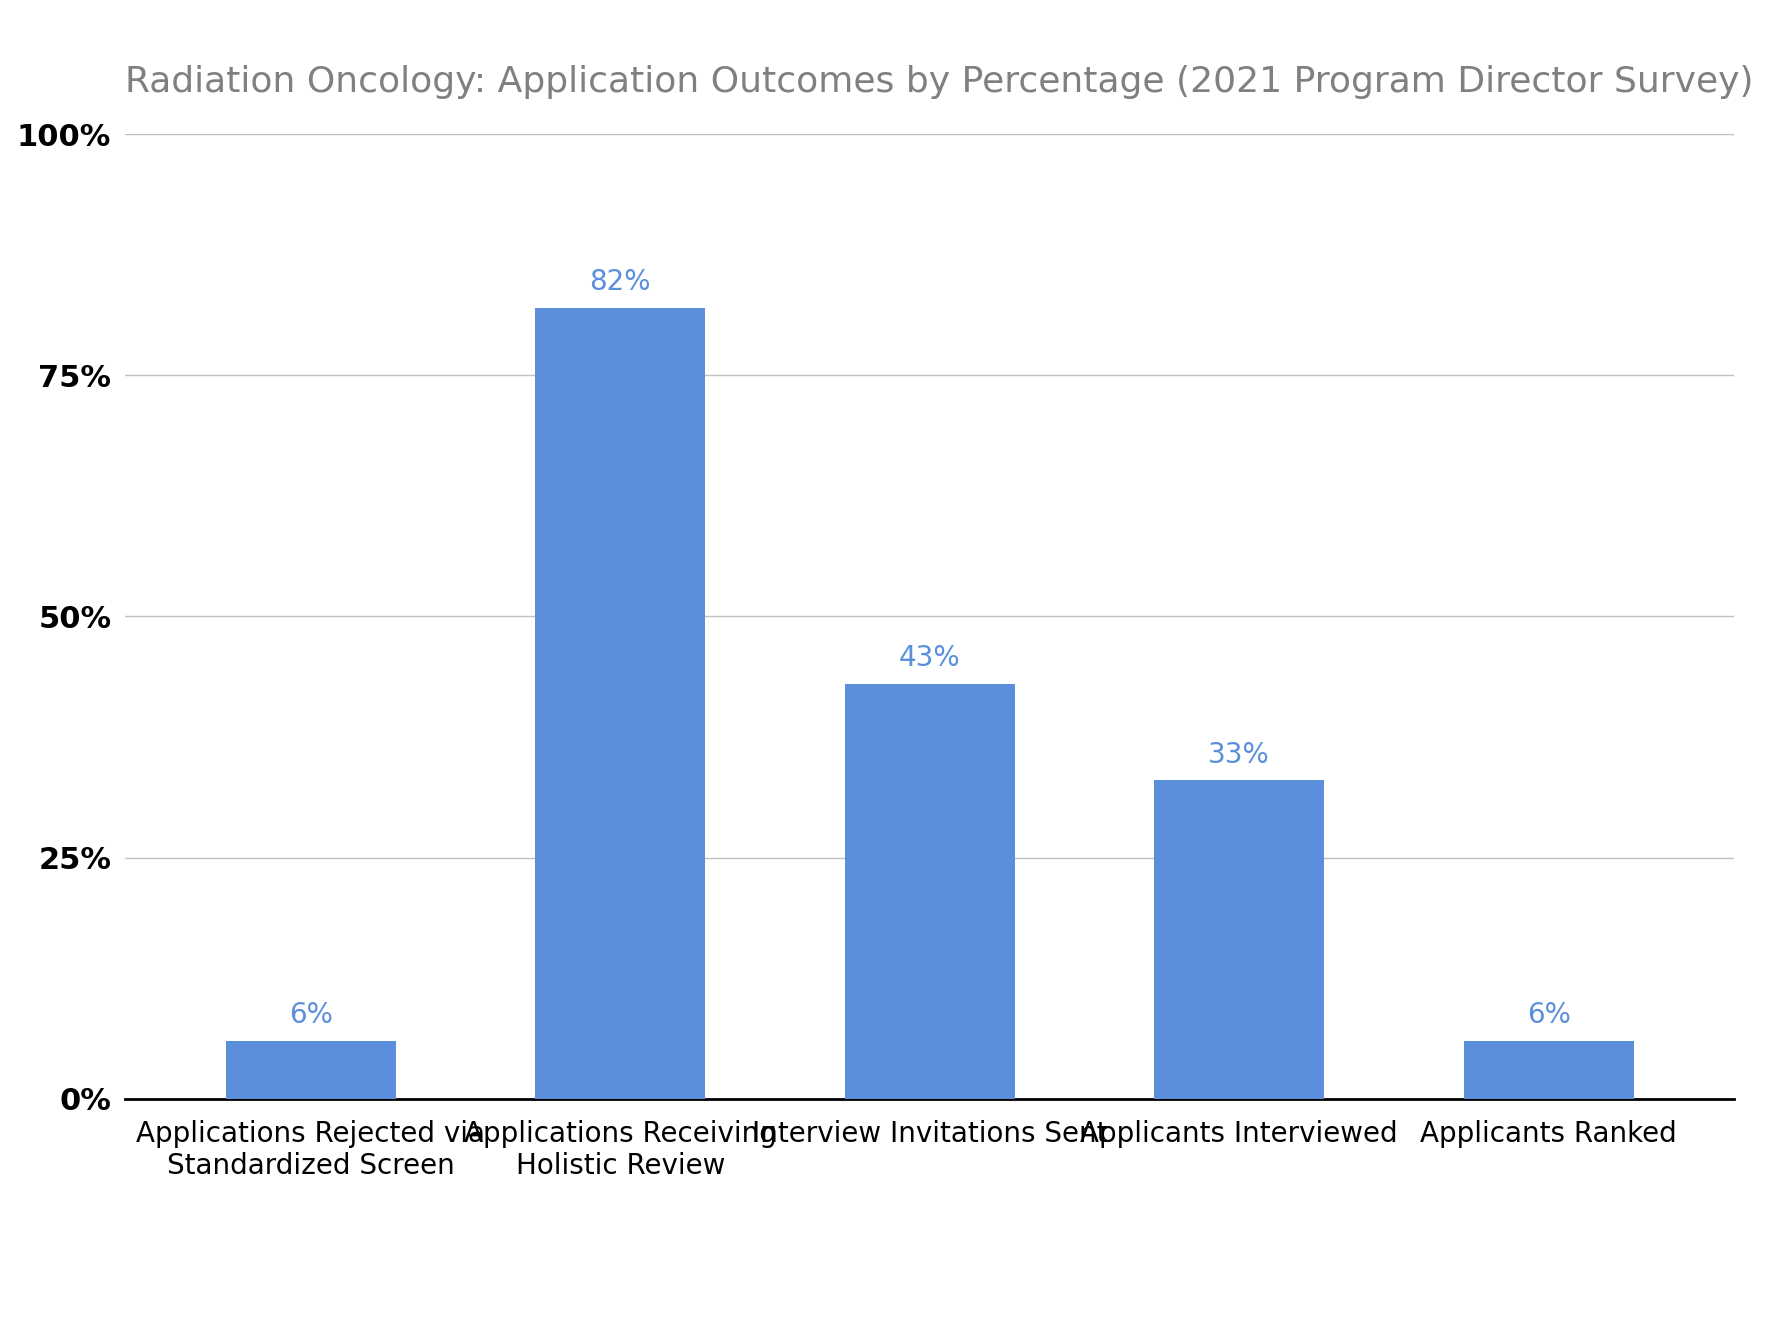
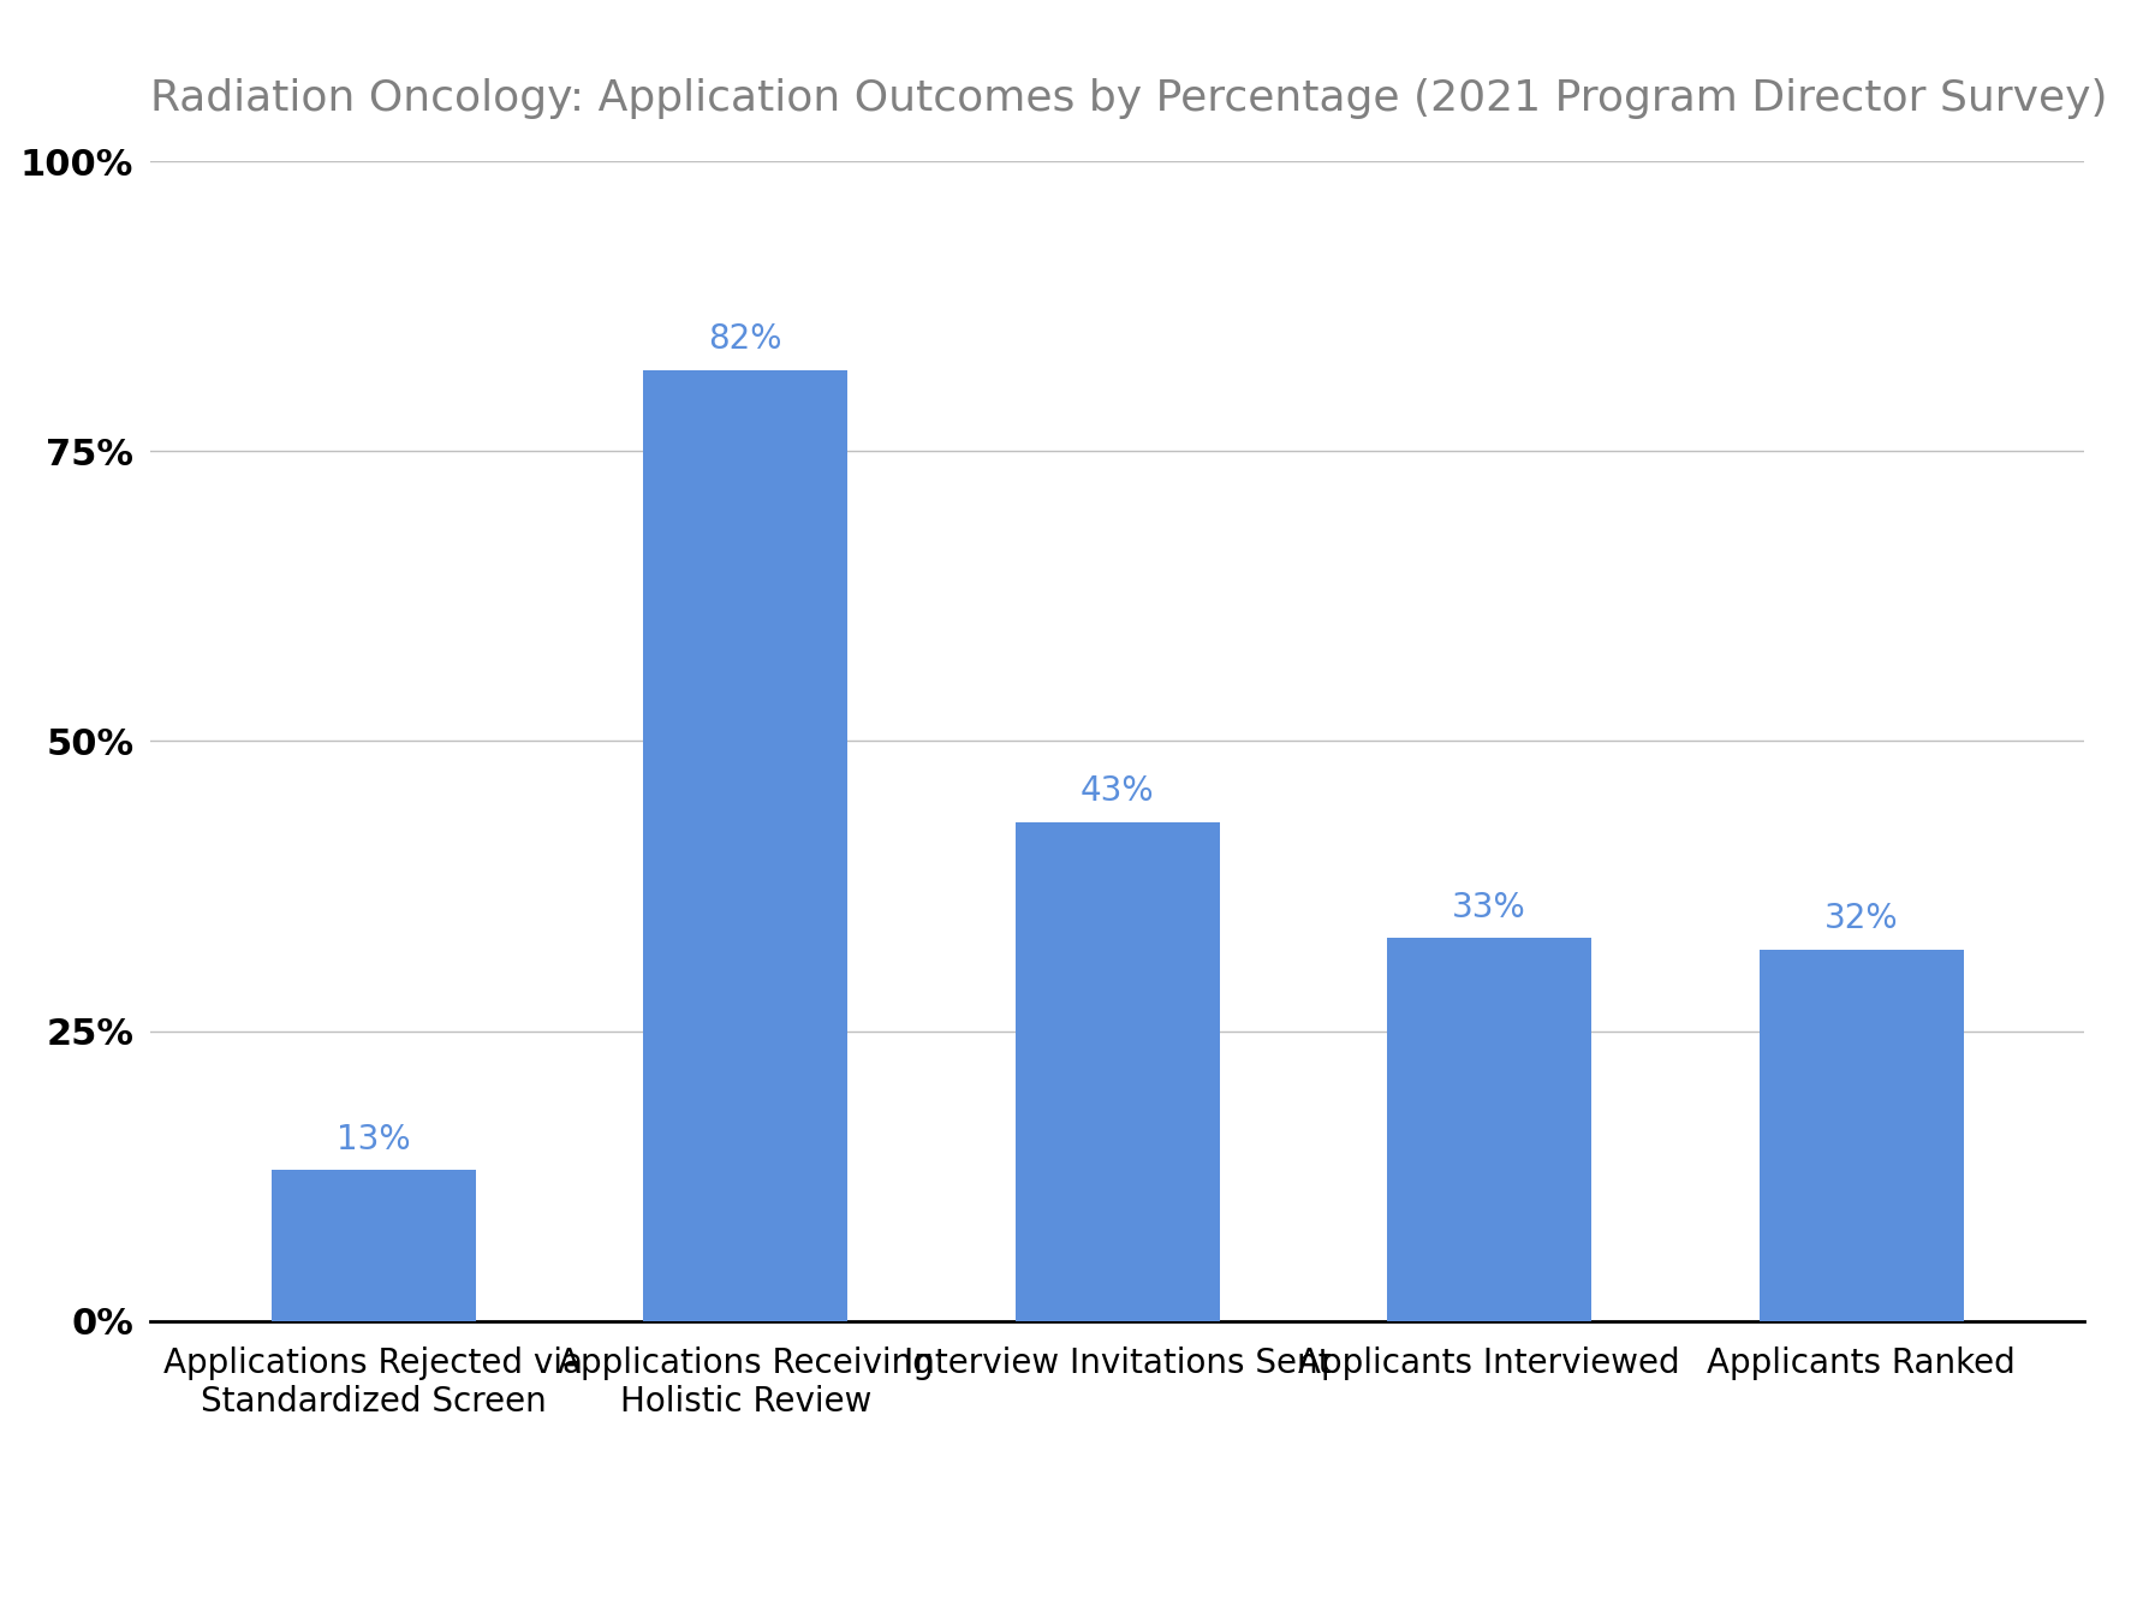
Applications Rejected via Standardized Screen: 6% -> 13%
Applicants Ranked: 6% -> 32%
